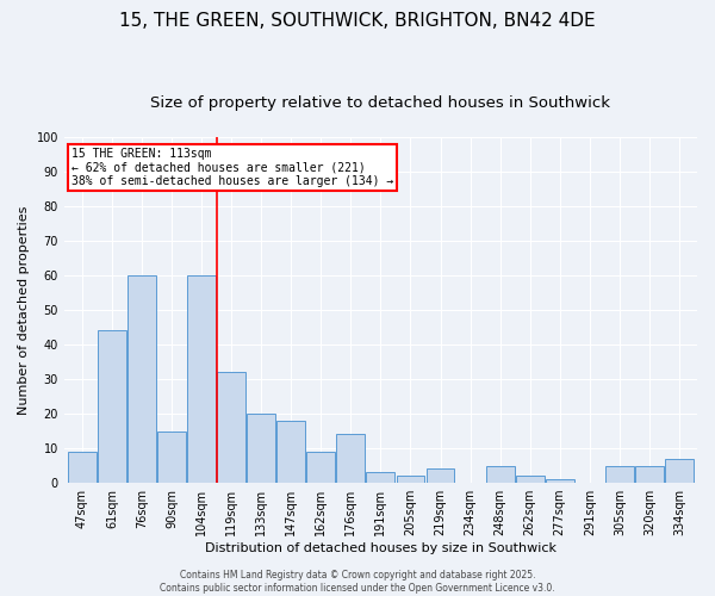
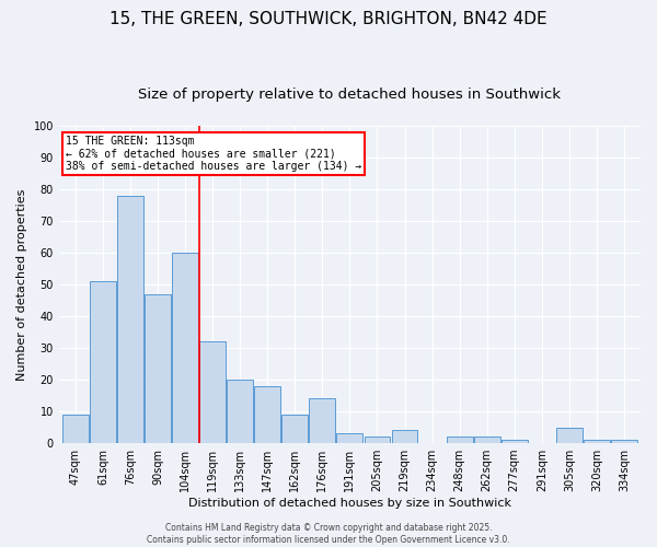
61sqm: 44 -> 51
76sqm: 60 -> 78
90sqm: 15 -> 47
248sqm: 5 -> 2
320sqm: 5 -> 1
334sqm: 7 -> 1
